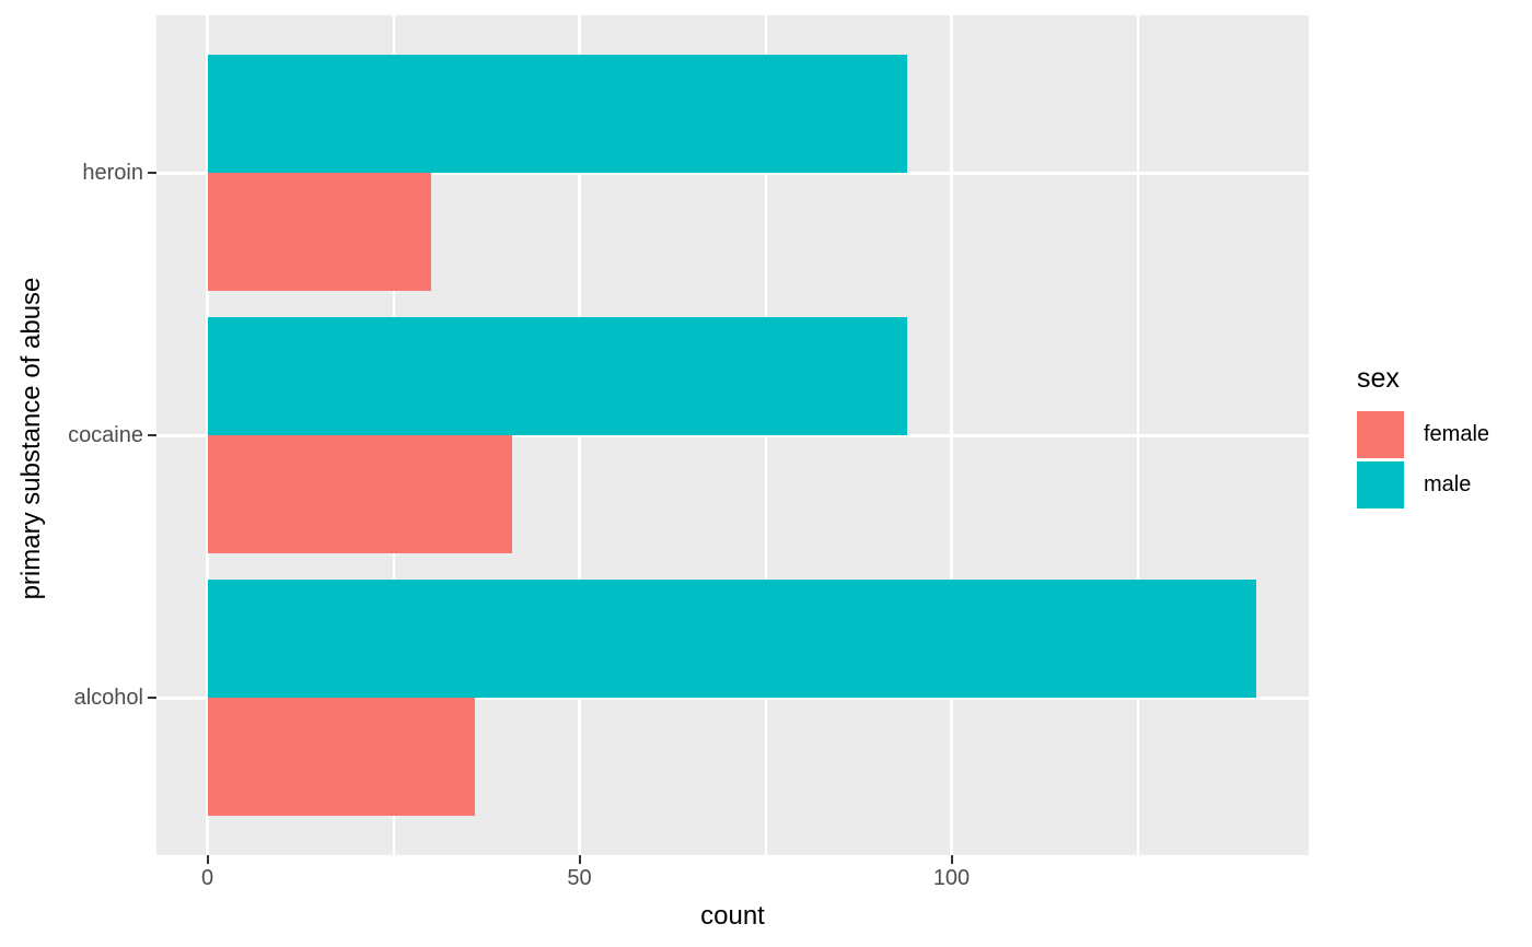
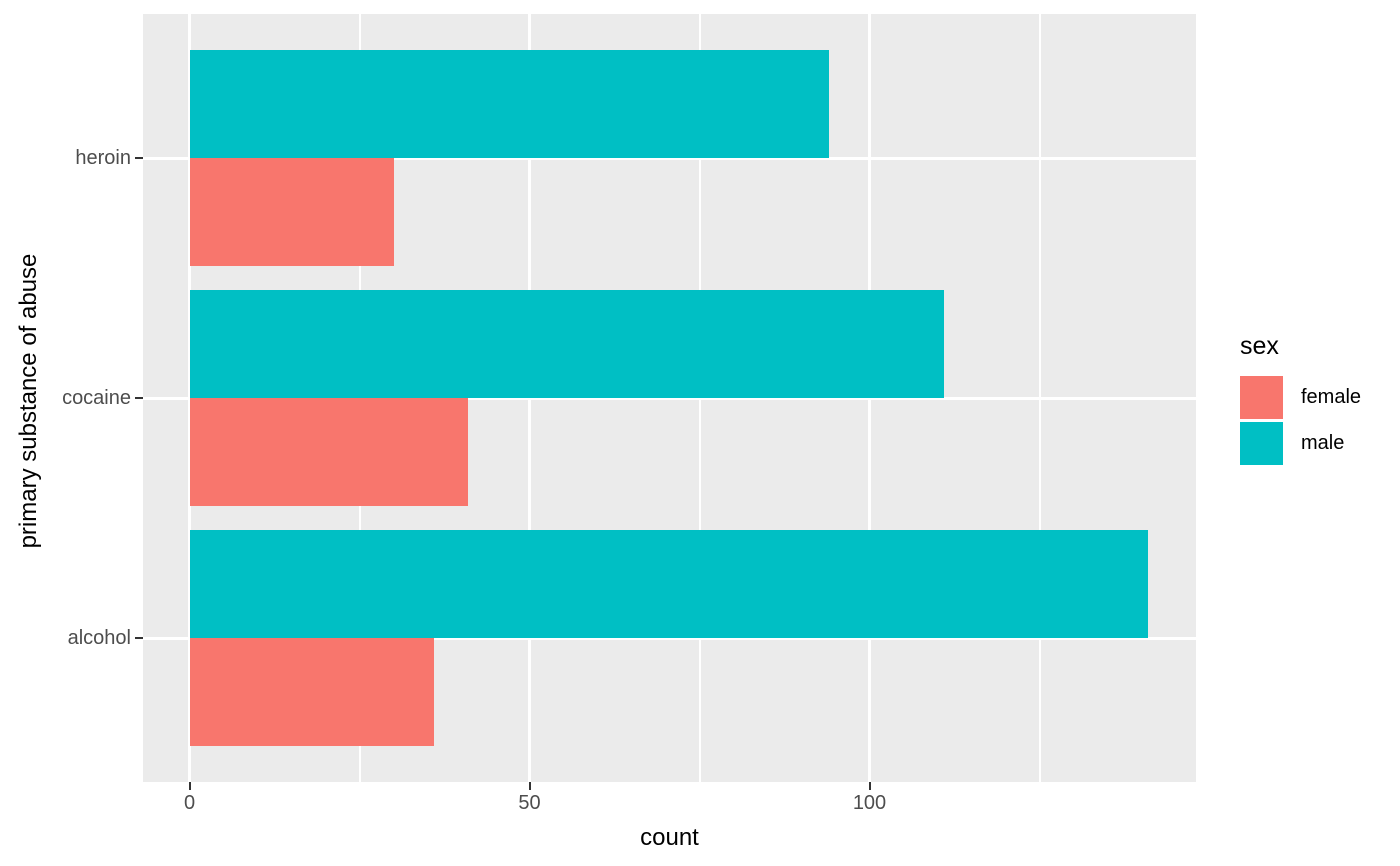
male/cocaine: 94 -> 111
